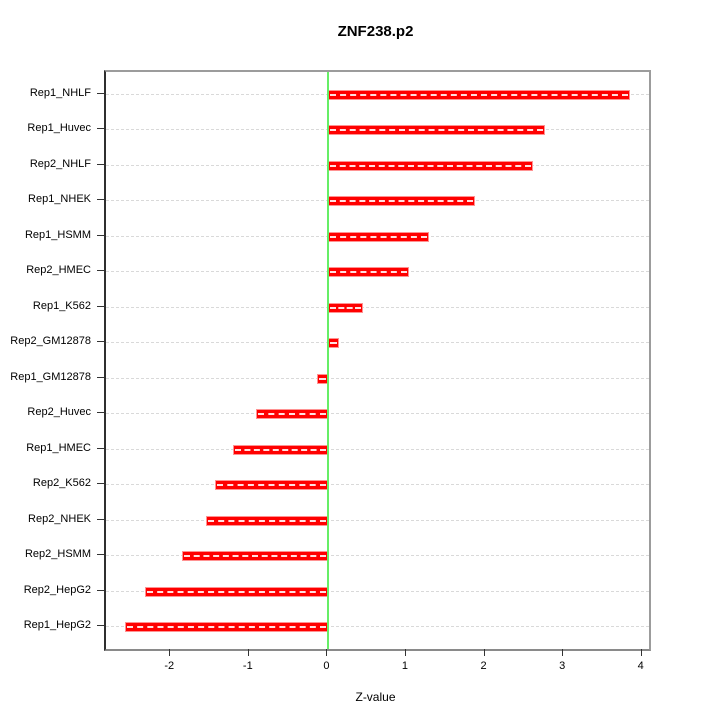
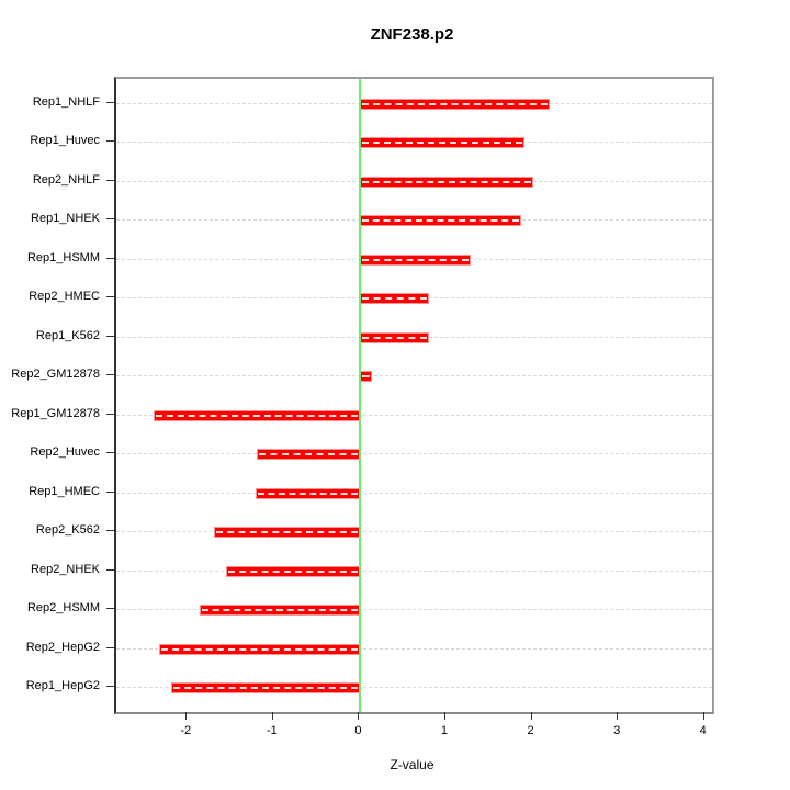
Rep1_NHLF: 3.8 -> 2.2
Rep1_Huvec: 2.8 -> 1.9
Rep2_NHLF: 2.6 -> 2.0
Rep2_HMEC: 1.0 -> 0.8
Rep1_K562: 0.4 -> 0.8
Rep1_GM12878: -0.1 -> -2.4
Rep2_Huvec: -0.9 -> -1.2
Rep2_K562: -1.4 -> -1.7
Rep1_HepG2: -2.6 -> -2.2
